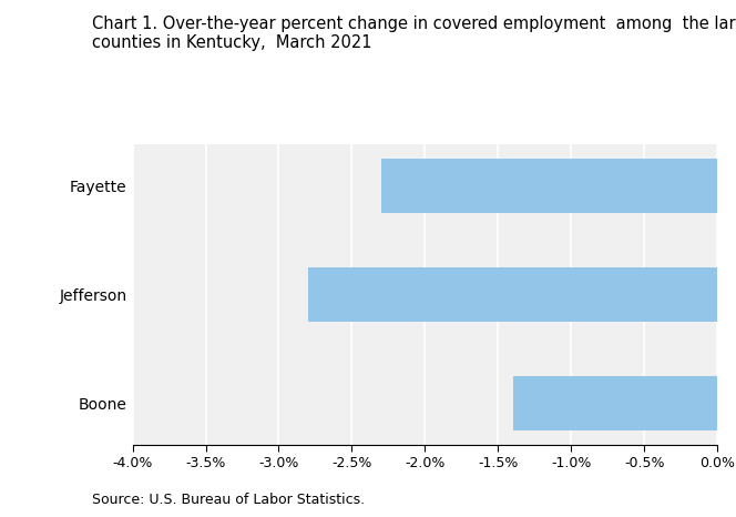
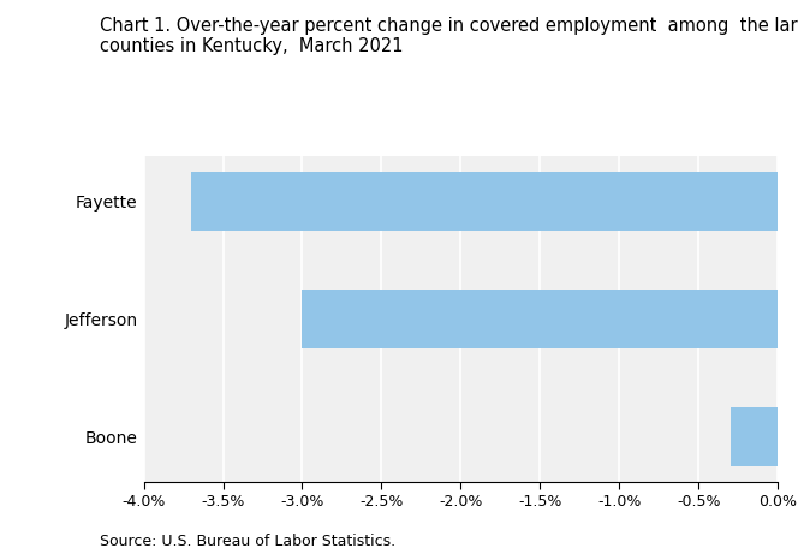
Fayette: -2.3% -> -3.7%
Jefferson: -2.8% -> -3.0%
Boone: -1.4% -> -0.3%
